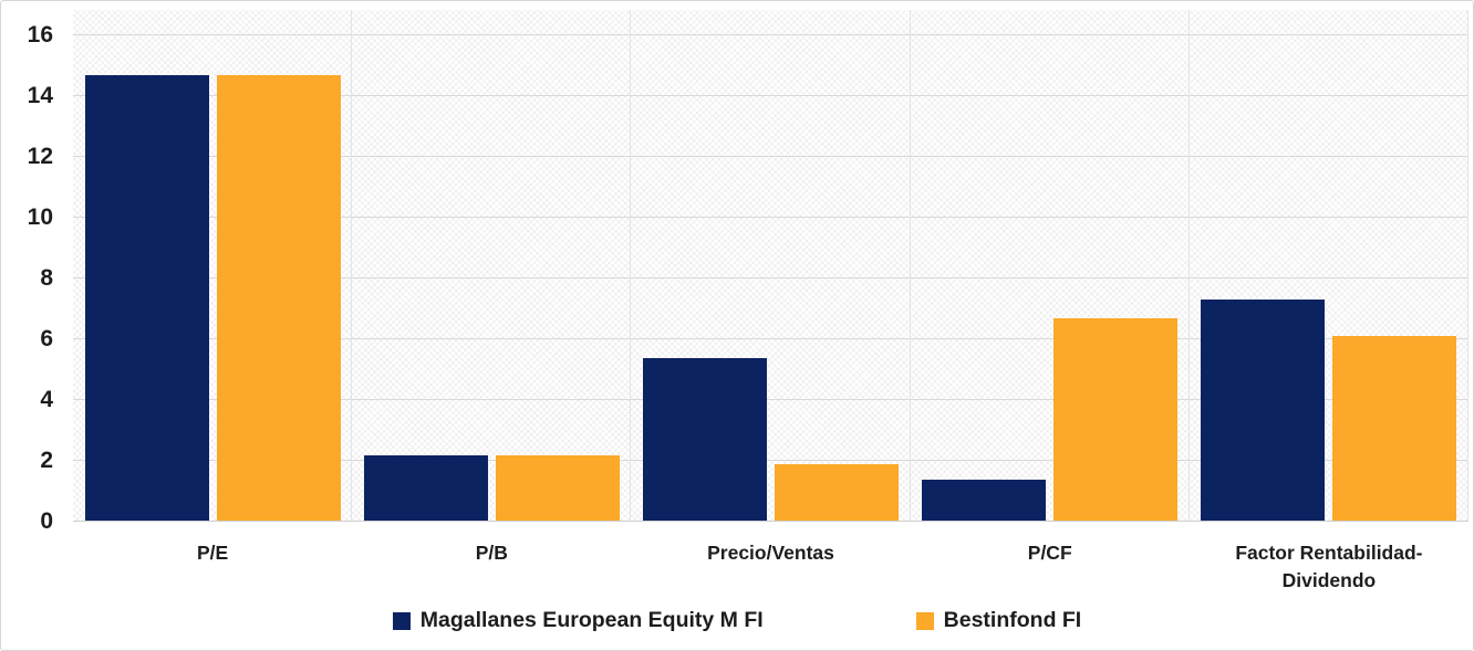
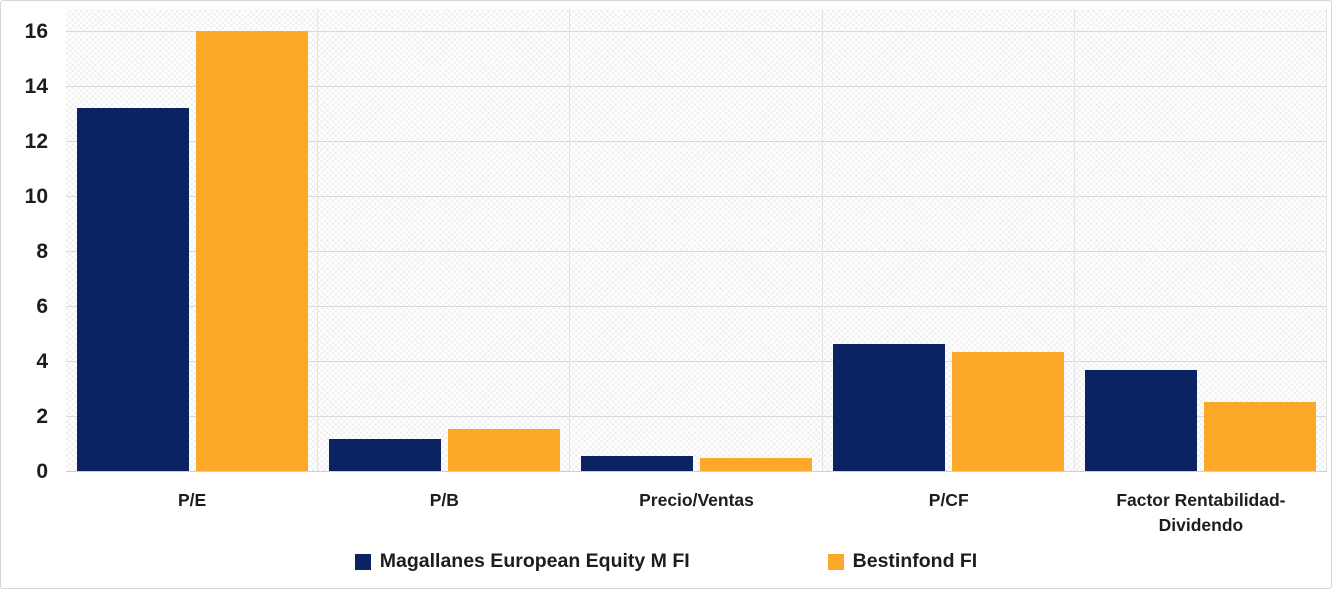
Magallanes European Equity M FI/P/E: 14.7 -> 13.2
Bestinfond FI/P/E: 14.7 -> 16.1
Magallanes European Equity M FI/P/B: 2.2 -> 1.2
Bestinfond FI/P/B: 2.2 -> 1.6
Magallanes European Equity M FI/Precio/Ventas: 5.4 -> 0.6
Bestinfond FI/Precio/Ventas: 1.9 -> 0.5
Magallanes European Equity M FI/P/CF: 1.4 -> 4.7
Bestinfond FI/P/CF: 6.7 -> 4.3
Magallanes European Equity M FI/Factor Rentabilidad-Dividendo: 7.3 -> 3.7
Bestinfond FI/Factor Rentabilidad-Dividendo: 6.1 -> 2.5
